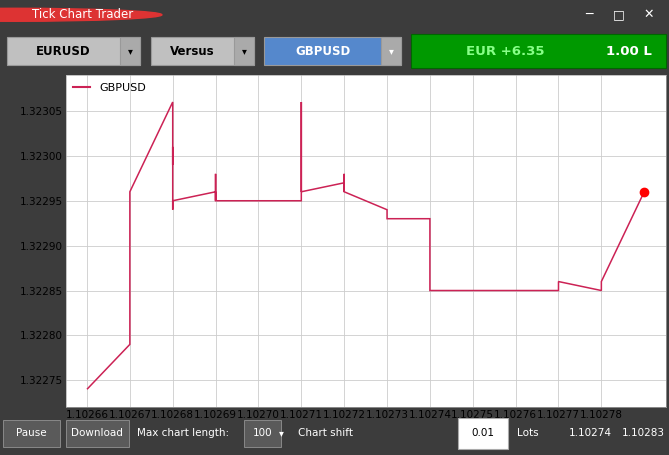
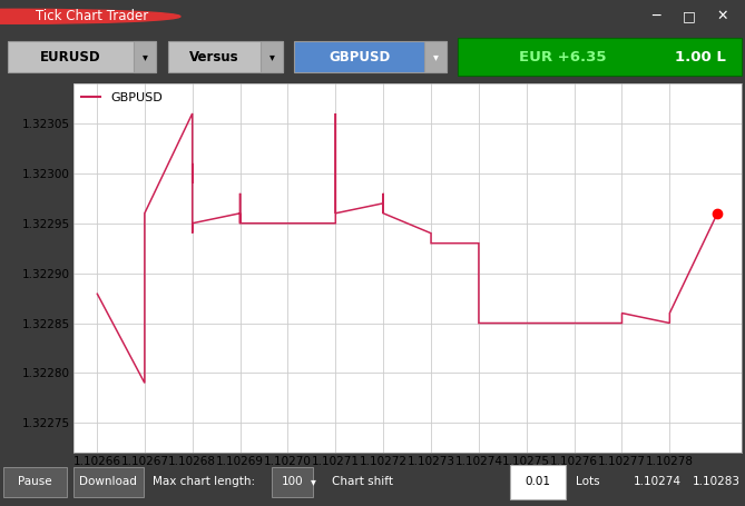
1.10266: 1.32274 -> 1.32288
